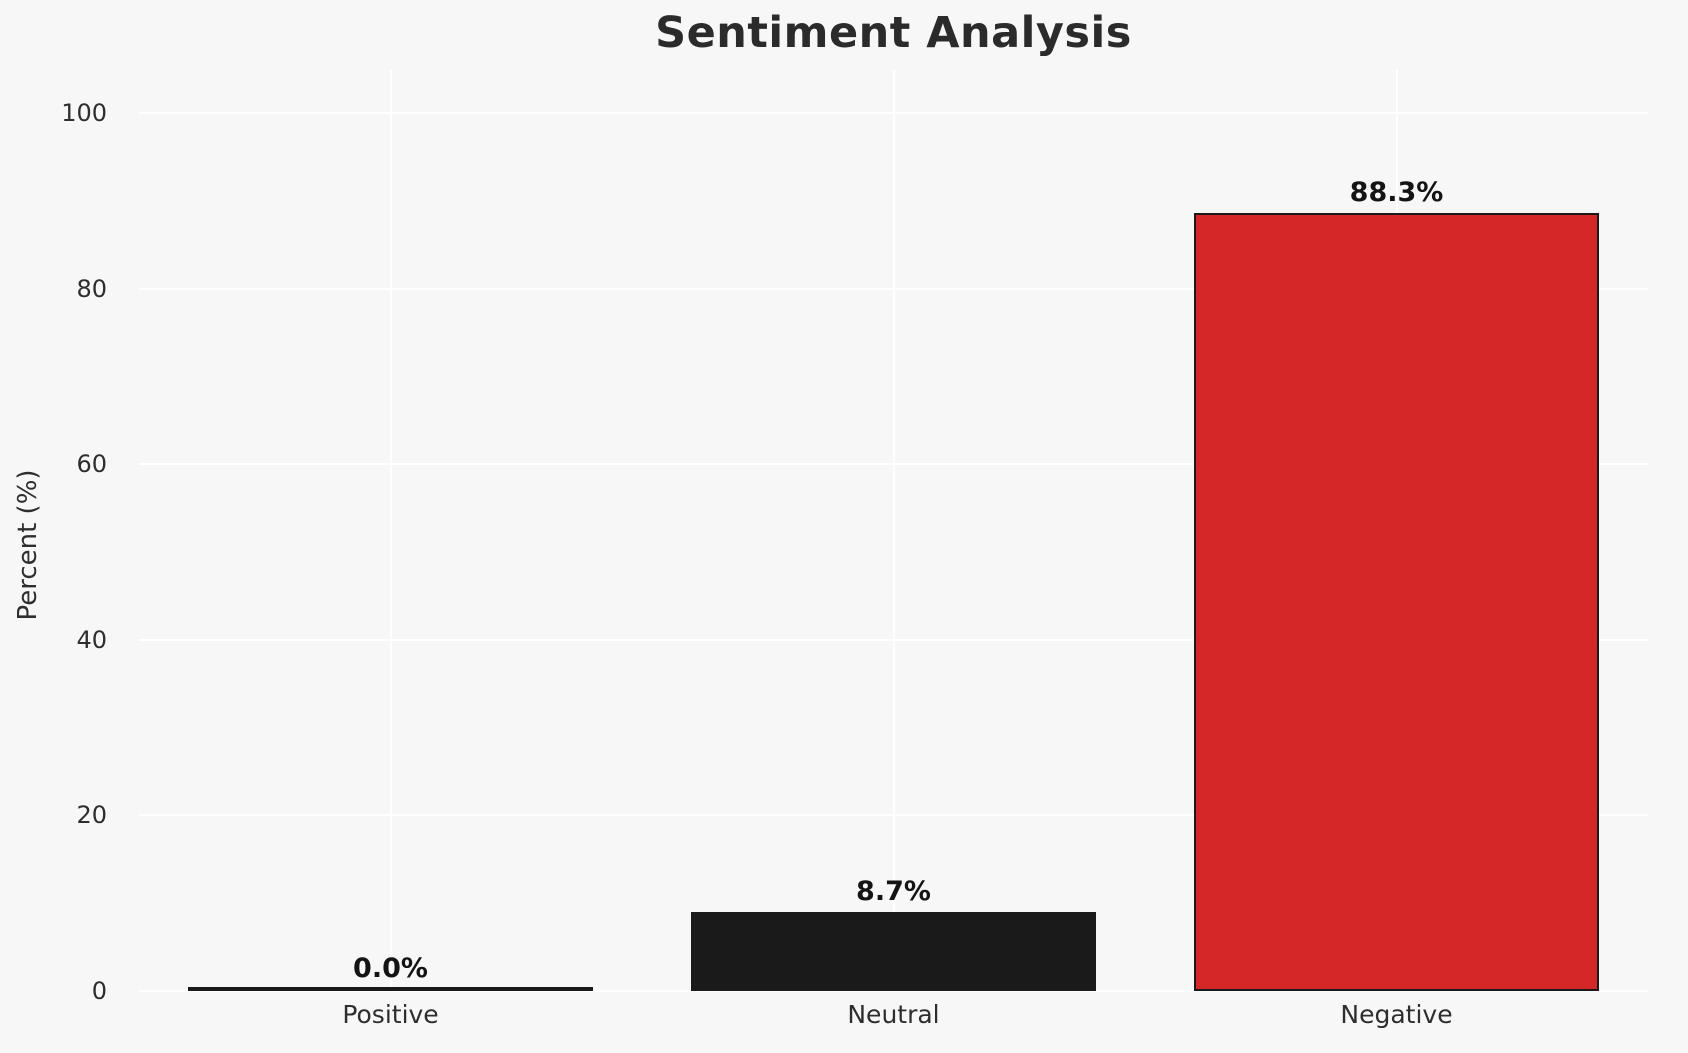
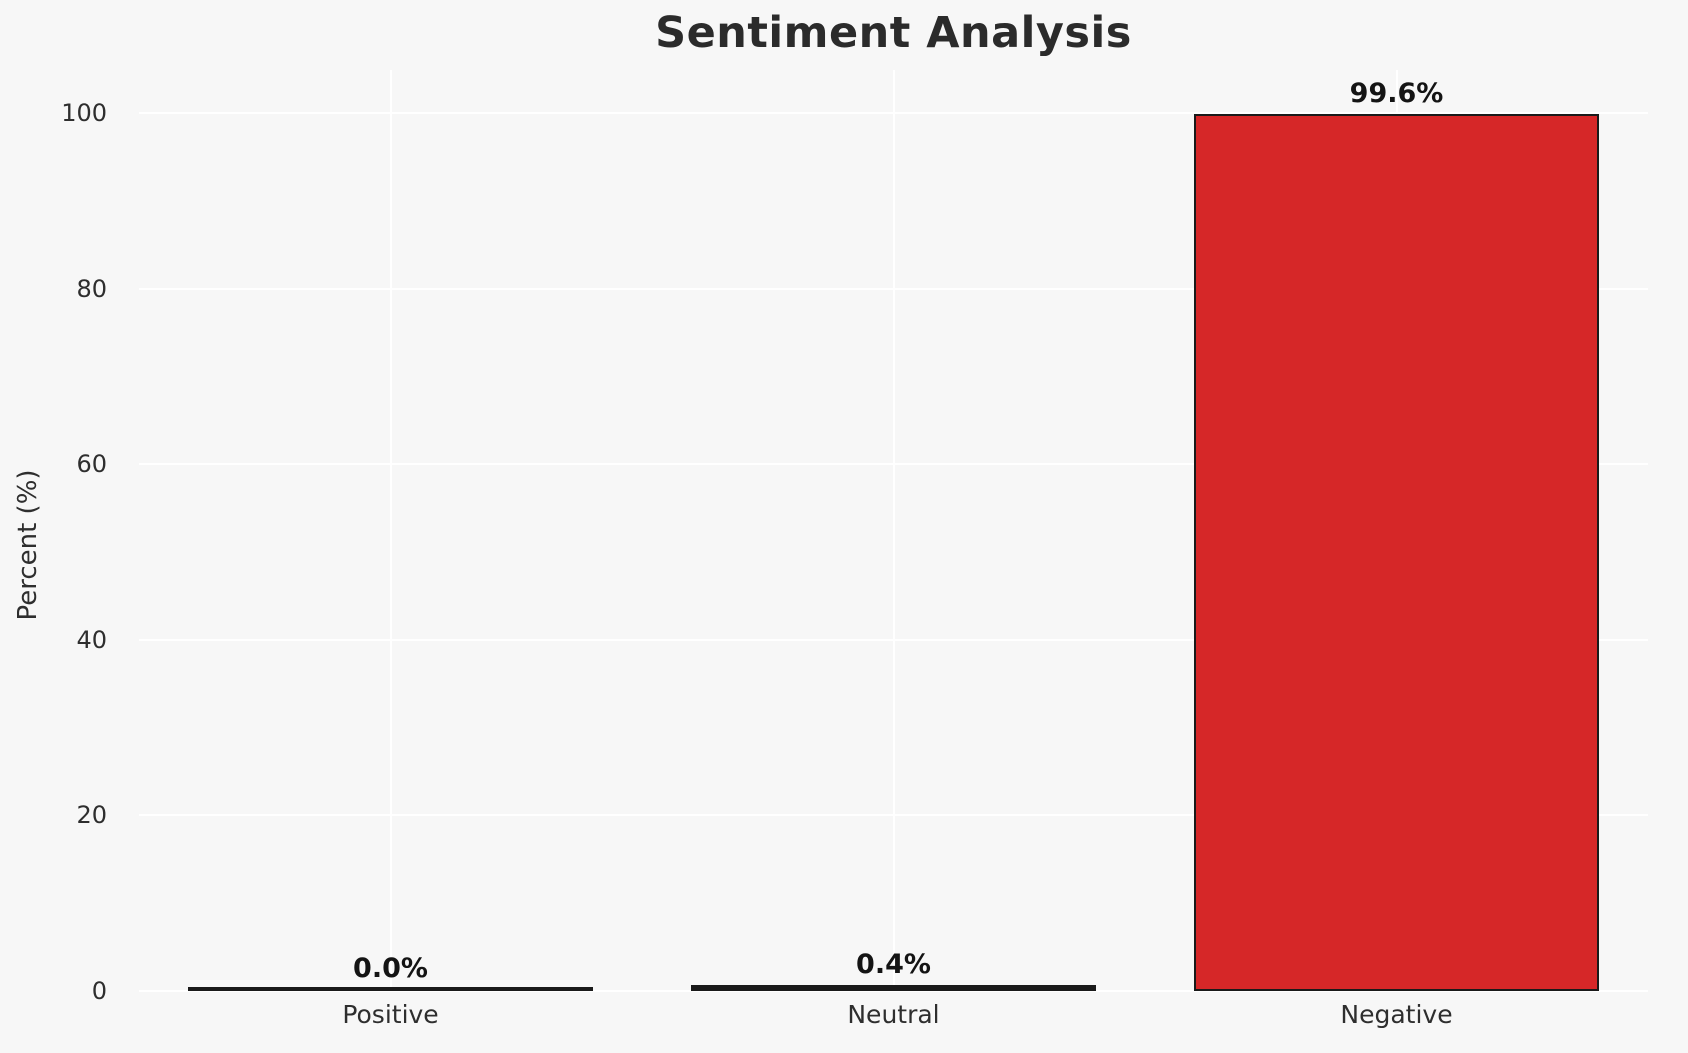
Neutral: 8.7% -> 0.4%
Negative: 88.3% -> 99.6%
